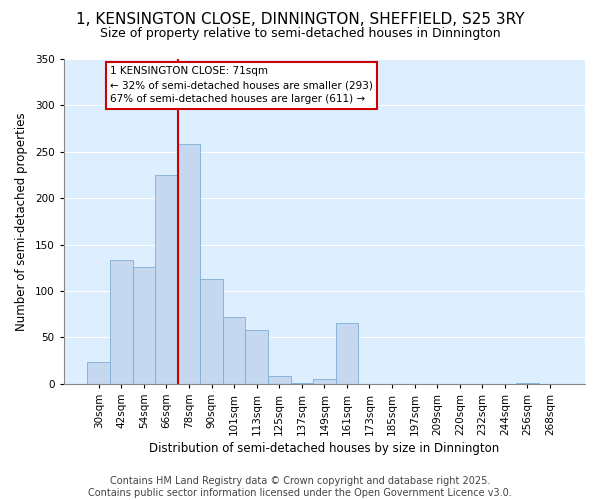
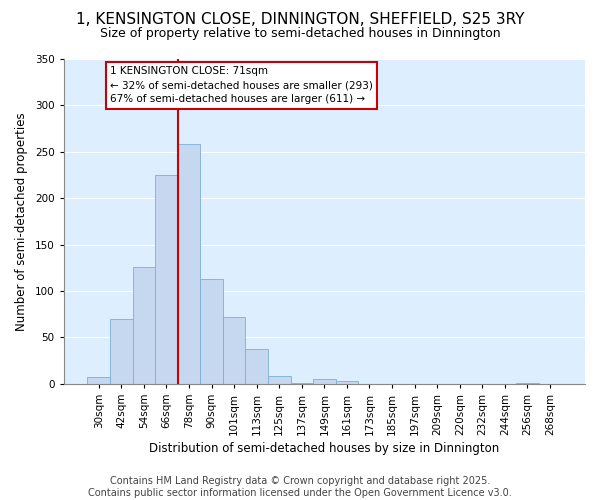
30sqm: 24 -> 7
42sqm: 134 -> 70
113sqm: 58 -> 38
161sqm: 66 -> 3
